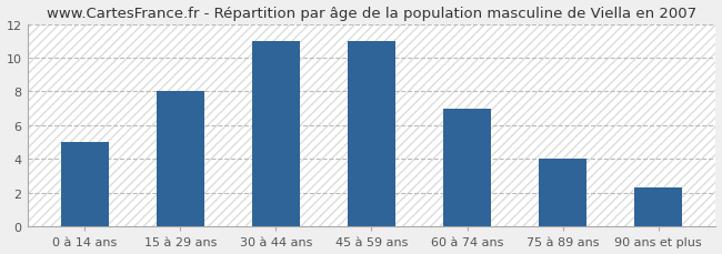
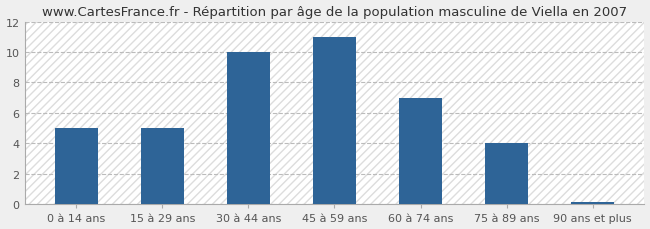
15 à 29 ans: 8.0 -> 5.0
30 à 44 ans: 11.0 -> 10.0
90 ans et plus: 2.3 -> 0.1
